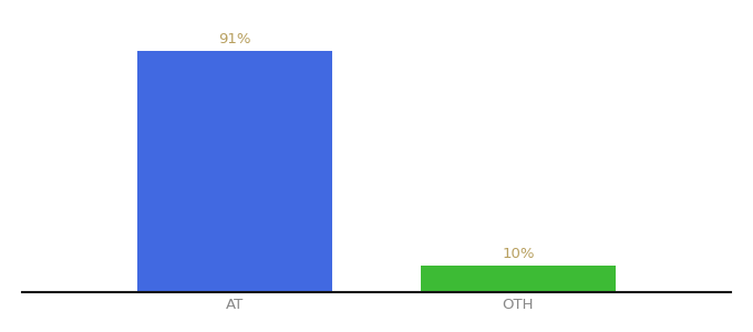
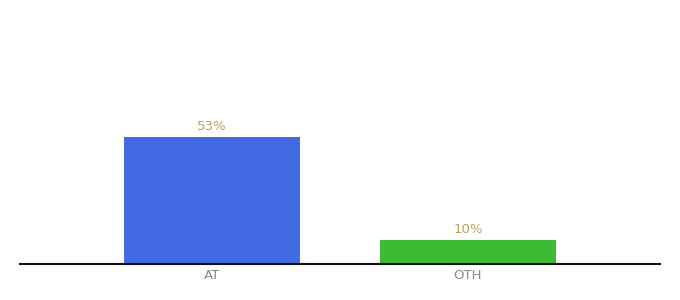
AT: 91% -> 53%
